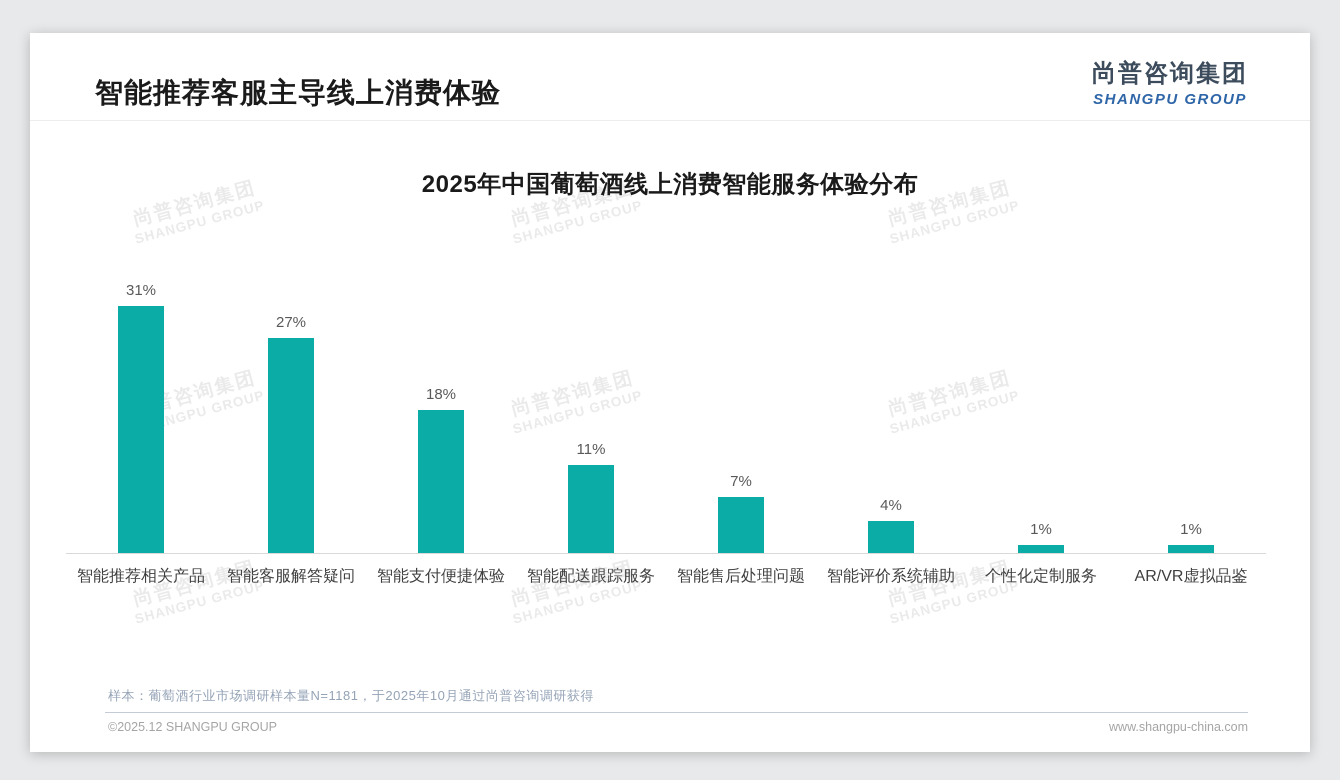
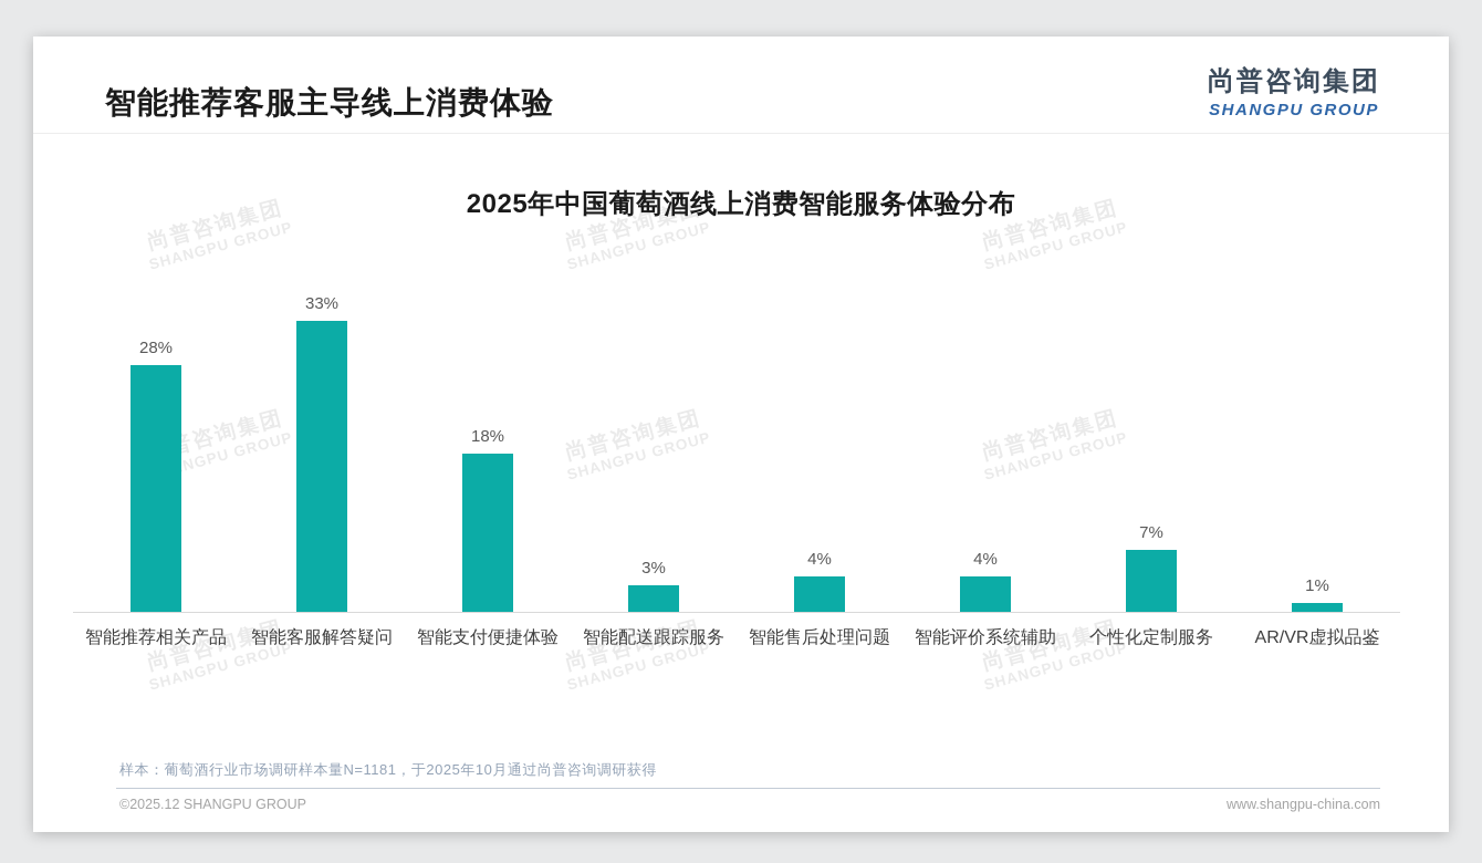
智能推荐相关产品: 31% -> 28%
智能客服解答疑问: 27% -> 33%
智能配送跟踪服务: 11% -> 3%
智能售后处理问题: 7% -> 4%
个性化定制服务: 1% -> 7%
